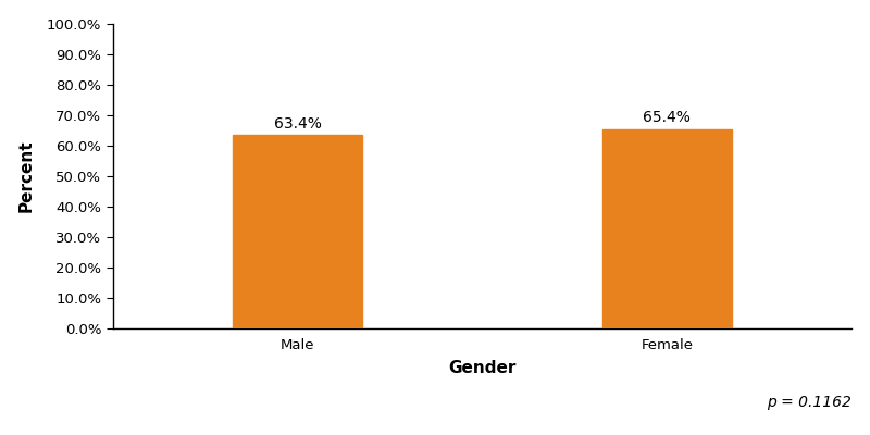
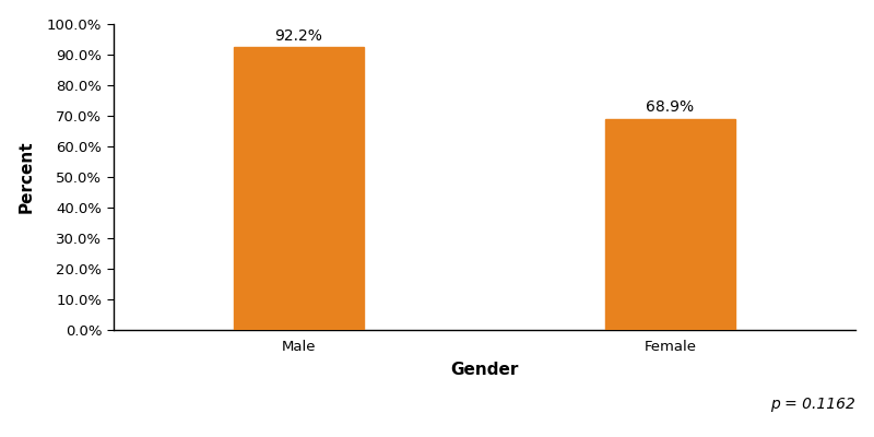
Male: 63.4% -> 92.2%
Female: 65.4% -> 68.9%
